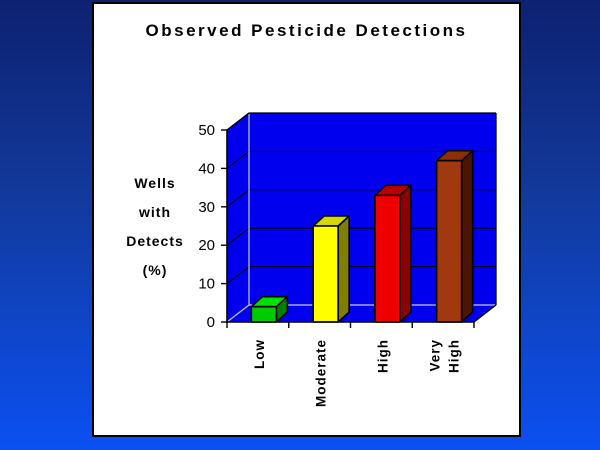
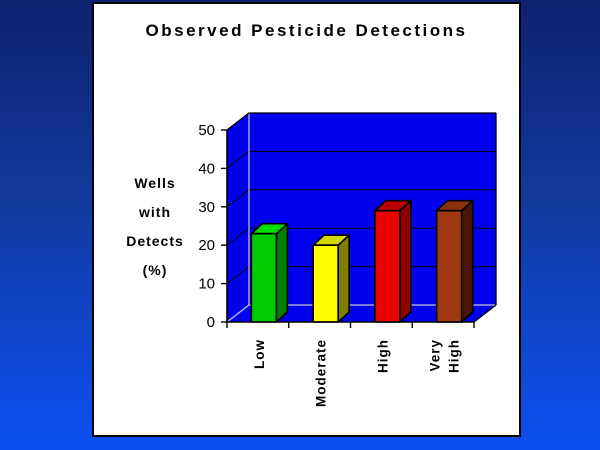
Low: 4 -> 23
Moderate: 25 -> 20
High: 33 -> 29
Very High: 42 -> 29
